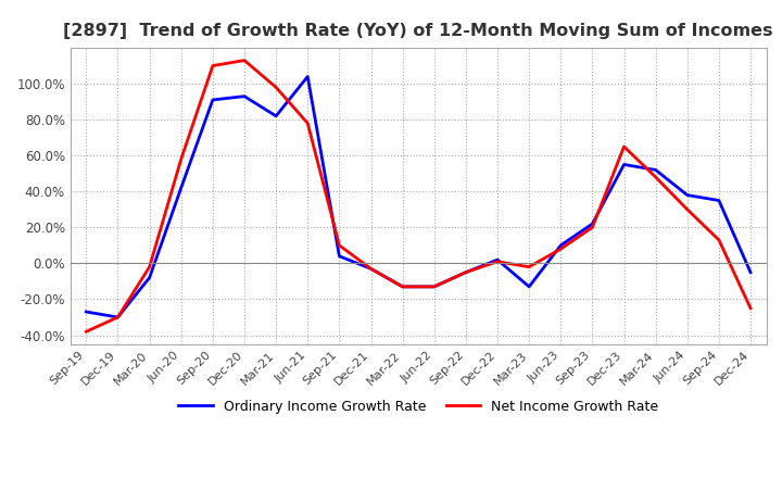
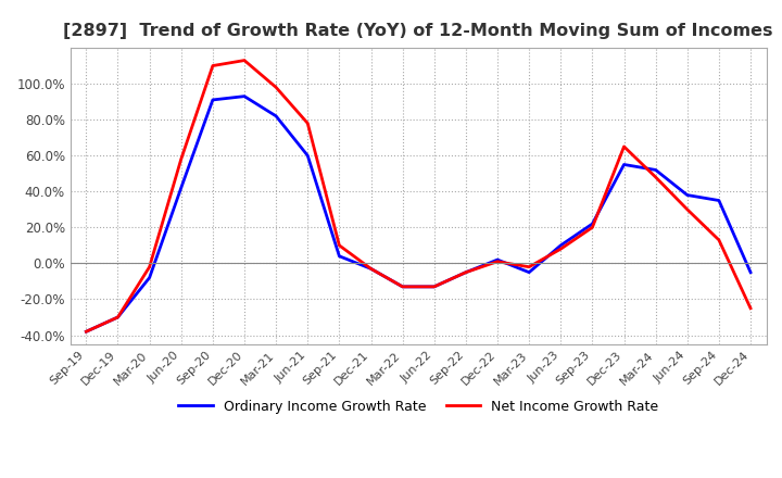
Ordinary Income Growth Rate/Sep-19: -27% -> -38%
Ordinary Income Growth Rate/Jun-21: 104% -> 60%
Ordinary Income Growth Rate/Mar-23: -13% -> -5%
